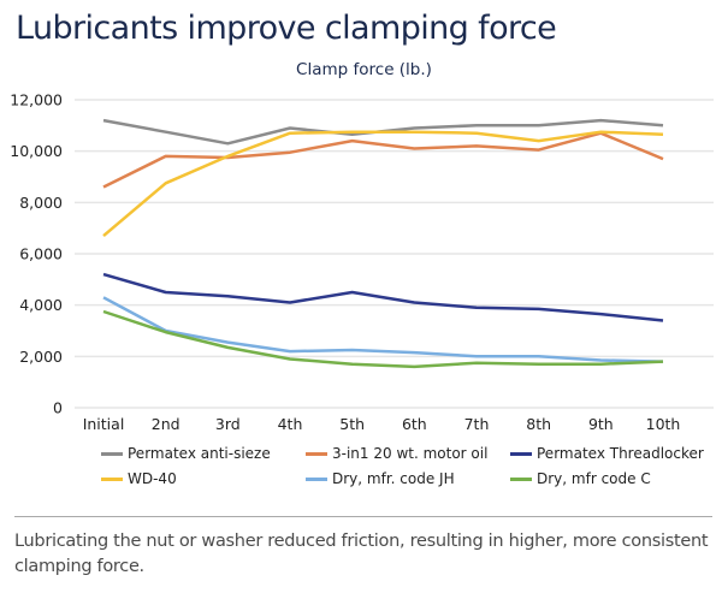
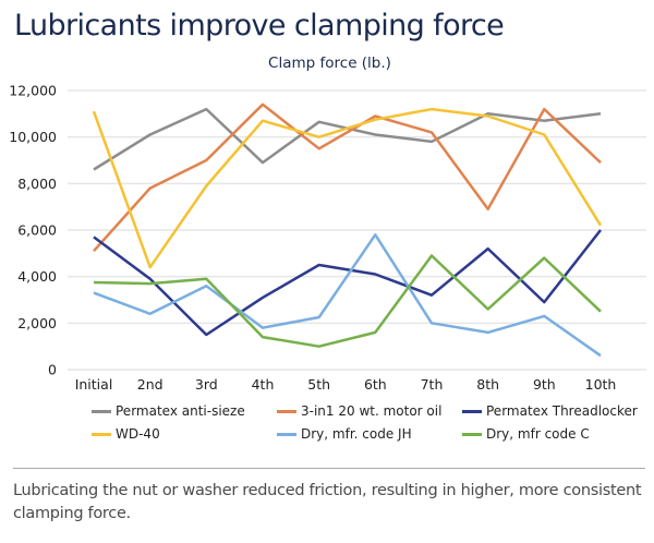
Permatex anti-sieze/Initial: 11200 -> 8600
3-in1 20 wt. motor oil/Initial: 8600 -> 5100
Permatex Threadlocker/Initial: 5200 -> 5700
WD-40/Initial: 6700 -> 11100
Dry, mfr. code JH/Initial: 4300 -> 3300
Permatex anti-sieze/2nd: 10800 -> 10100
3-in1 20 wt. motor oil/2nd: 9800 -> 7800
Permatex Threadlocker/2nd: 4500 -> 3900
WD-40/2nd: 8800 -> 4400
Dry, mfr. code JH/2nd: 3000 -> 2400
Dry, mfr code C/2nd: 3000 -> 3700
Permatex anti-sieze/3rd: 10300 -> 11200
3-in1 20 wt. motor oil/3rd: 9800 -> 9000
Permatex Threadlocker/3rd: 4400 -> 1500
WD-40/3rd: 9800 -> 7900
Dry, mfr. code JH/3rd: 2600 -> 3600
Dry, mfr code C/3rd: 2400 -> 3900
Permatex anti-sieze/4th: 10900 -> 8900
3-in1 20 wt. motor oil/4th: 10000 -> 11400
Permatex Threadlocker/4th: 4100 -> 3100
Dry, mfr. code JH/4th: 2200 -> 1800
Dry, mfr code C/4th: 1900 -> 1400
3-in1 20 wt. motor oil/5th: 10400 -> 9500
WD-40/5th: 10800 -> 10000
Dry, mfr code C/5th: 1700 -> 1000
Permatex anti-sieze/6th: 10900 -> 10100
3-in1 20 wt. motor oil/6th: 10100 -> 10900
Dry, mfr. code JH/6th: 2200 -> 5800
Permatex anti-sieze/7th: 11000 -> 9800
Permatex Threadlocker/7th: 3900 -> 3200
WD-40/7th: 10700 -> 11200
Dry, mfr code C/7th: 1800 -> 4900
3-in1 20 wt. motor oil/8th: 10000 -> 6900
Permatex Threadlocker/8th: 3800 -> 5200
WD-40/8th: 10400 -> 10900
Dry, mfr. code JH/8th: 2000 -> 1600
Dry, mfr code C/8th: 1700 -> 2600
Permatex anti-sieze/9th: 11200 -> 10700
3-in1 20 wt. motor oil/9th: 10700 -> 11200
Permatex Threadlocker/9th: 3600 -> 2900
WD-40/9th: 10800 -> 10100
Dry, mfr. code JH/9th: 1800 -> 2300
Dry, mfr code C/9th: 1700 -> 4800
3-in1 20 wt. motor oil/10th: 9700 -> 8900
Permatex Threadlocker/10th: 3400 -> 6000
WD-40/10th: 10600 -> 6200
Dry, mfr. code JH/10th: 1800 -> 600
Dry, mfr code C/10th: 1800 -> 2500
